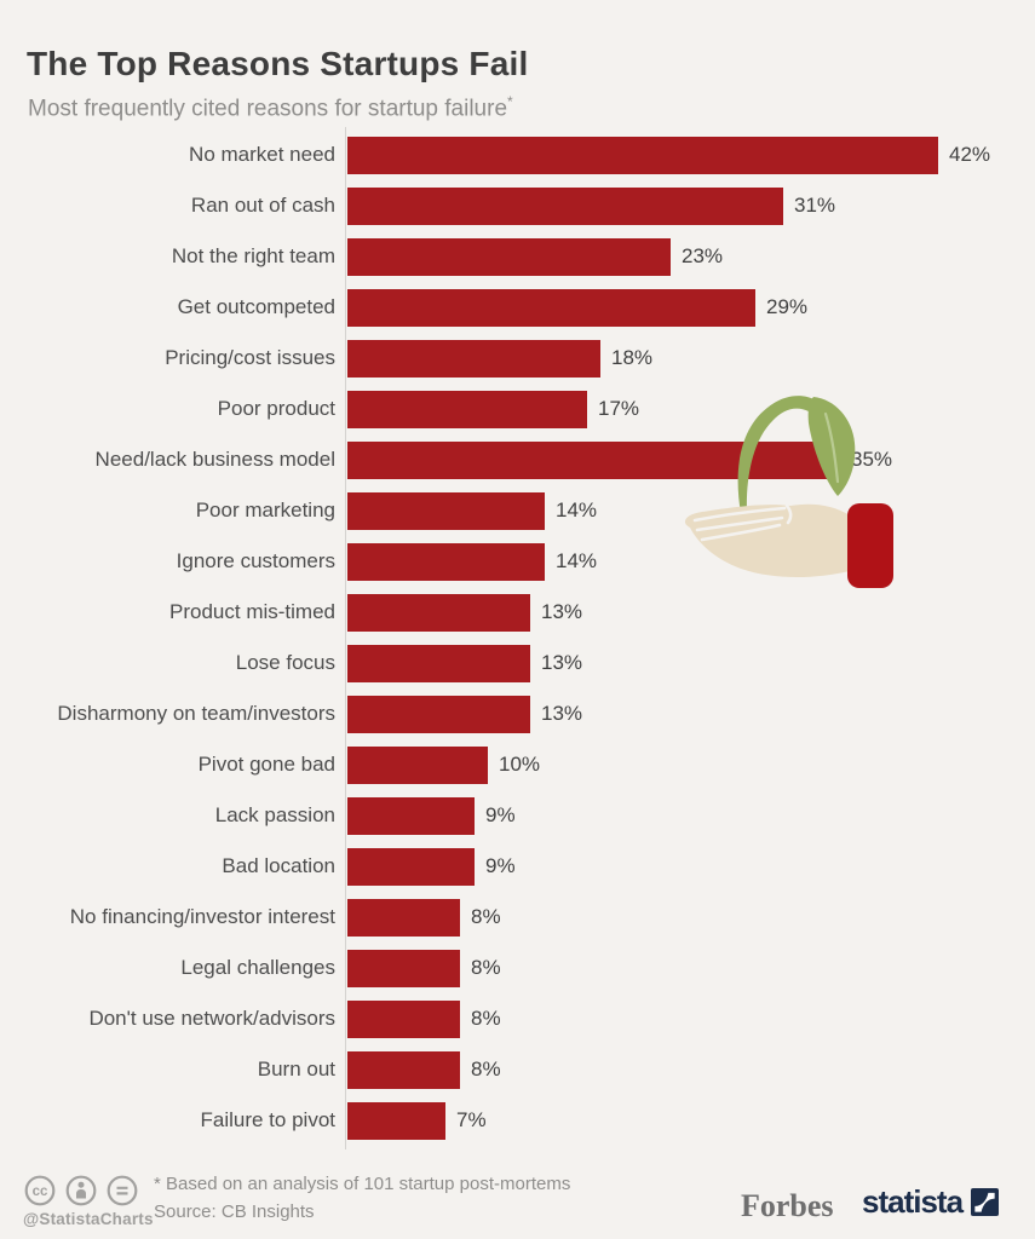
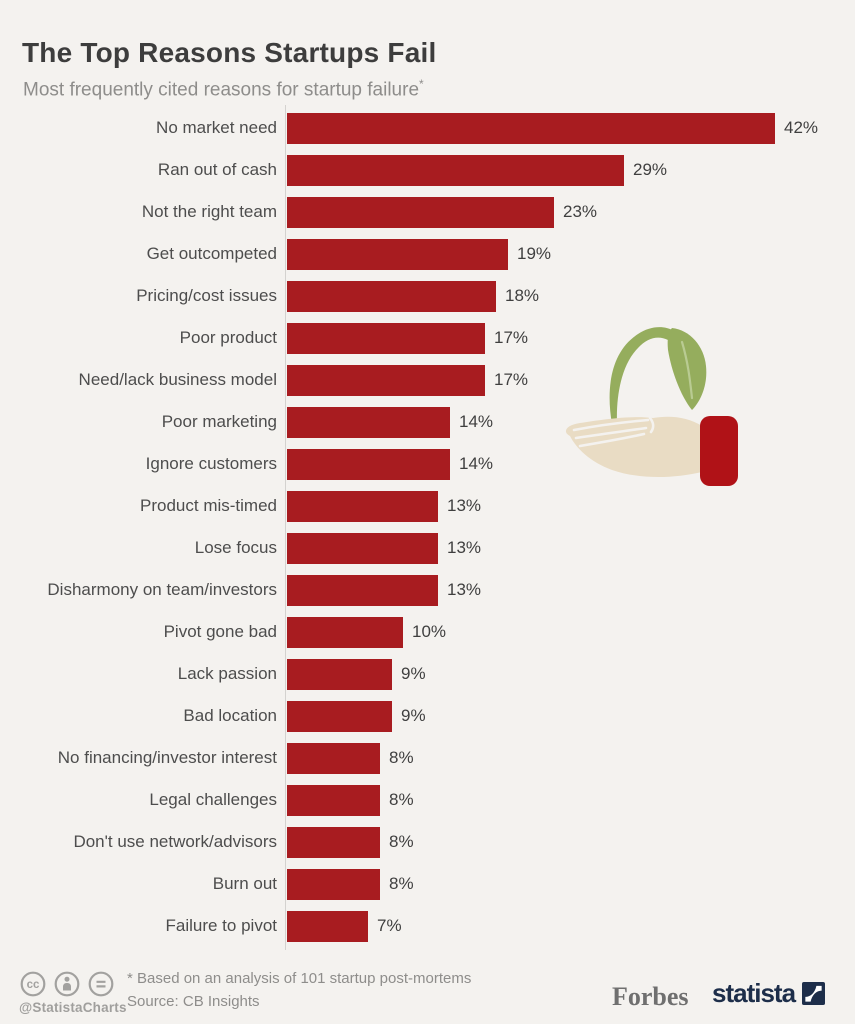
Ran out of cash: 31% -> 29%
Get outcompeted: 29% -> 19%
Need/lack business model: 35% -> 17%
